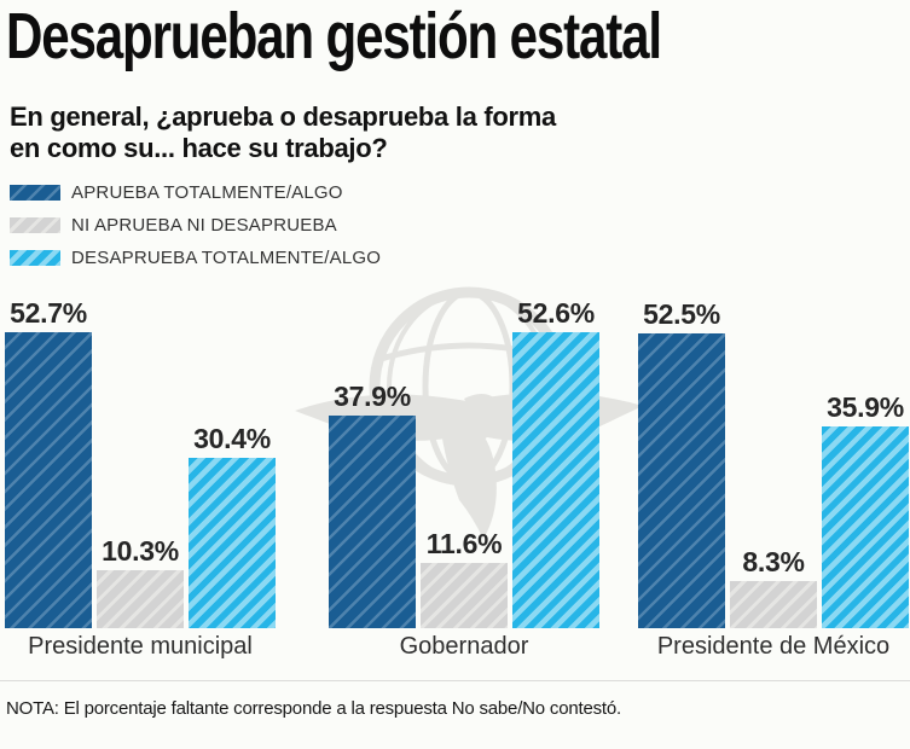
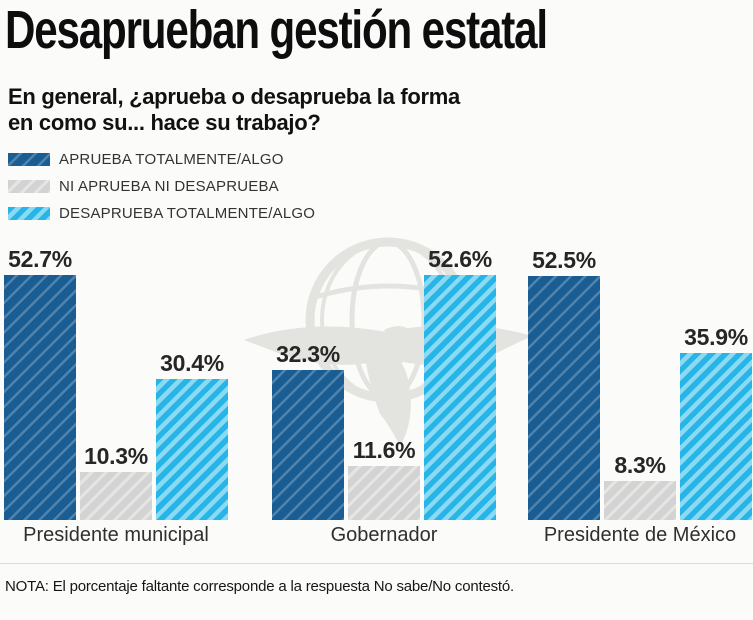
APRUEBA TOTALMENTE/ALGO/Gobernador: 37.9% -> 32.3%
